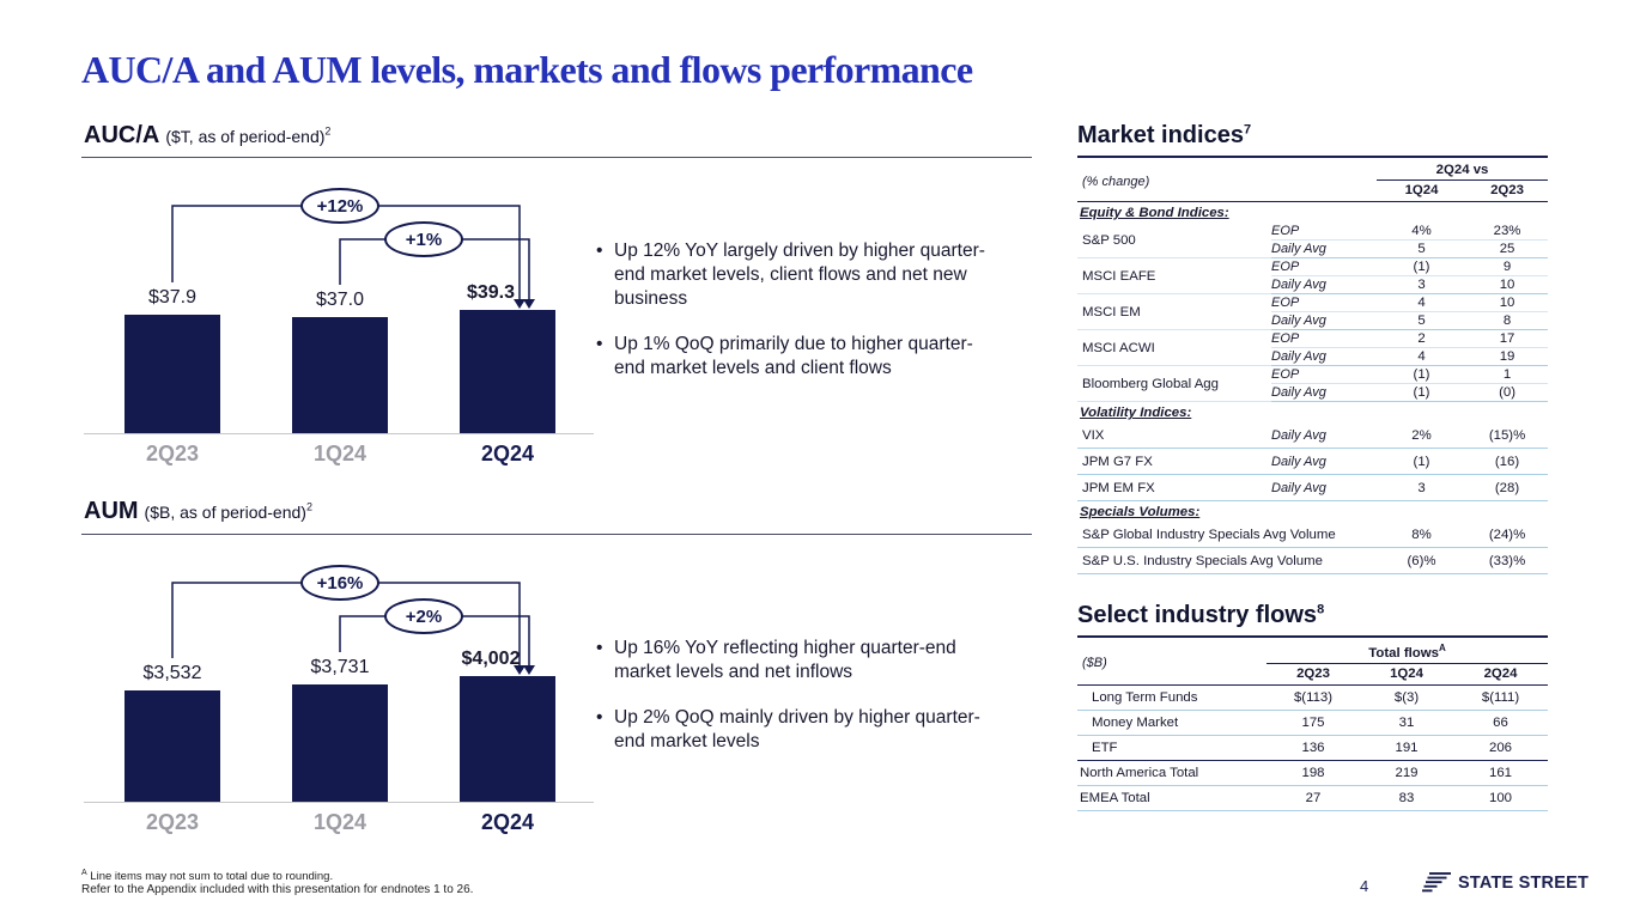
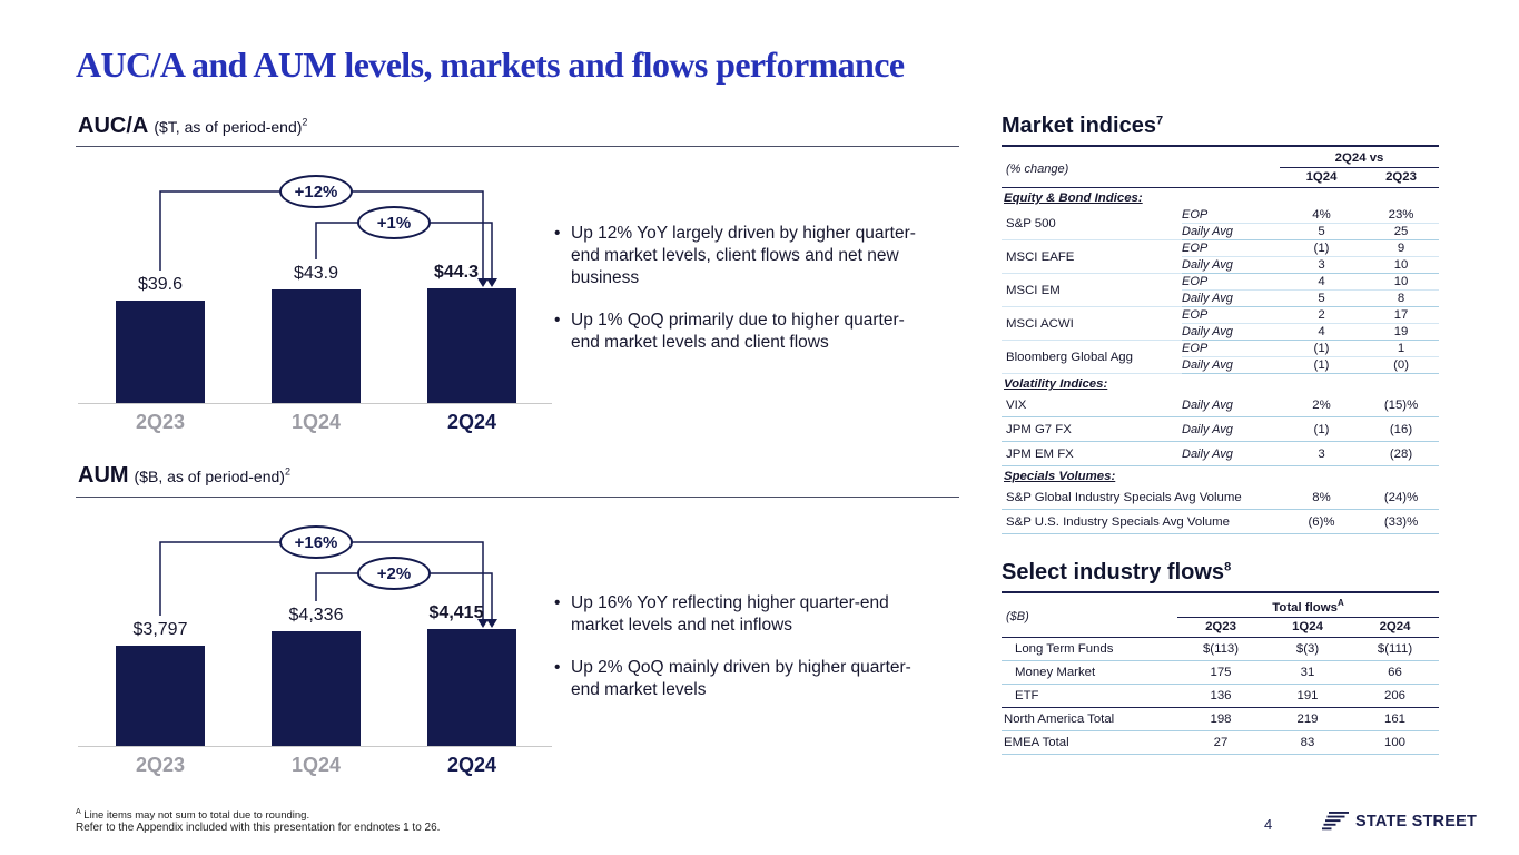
AUC/A/2Q23: $37.9 -> $39.6
AUC/A/1Q24: $37.0 -> $43.9
AUC/A/2Q24: $39.3 -> $44.3
AUM/2Q23: $3,532 -> $3,797
AUM/1Q24: $3,731 -> $4,336
AUM/2Q24: $4,002 -> $4,415
